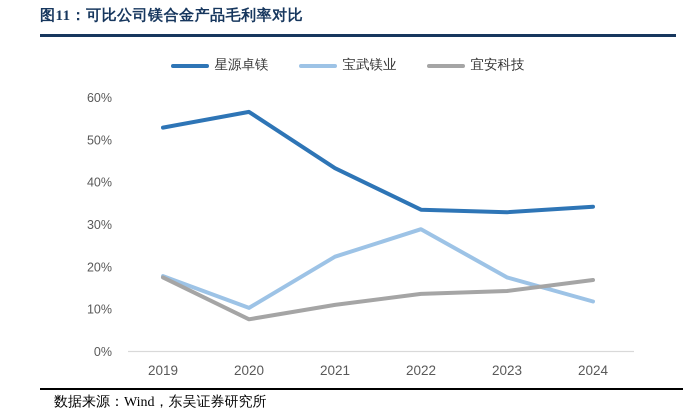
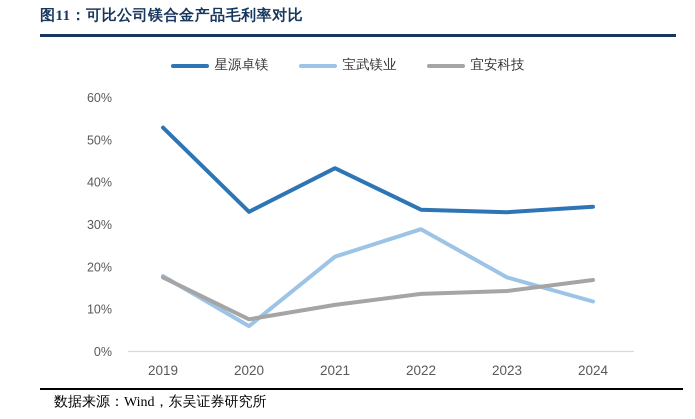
星源卓镁/2020: 57% -> 33%
宝武镁业/2020: 10% -> 6%
